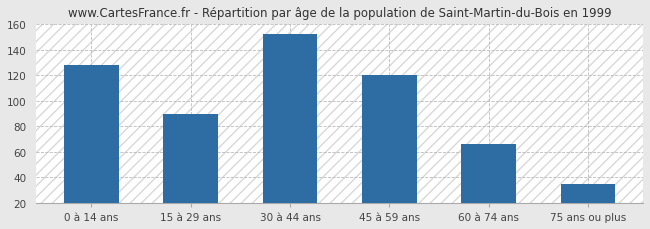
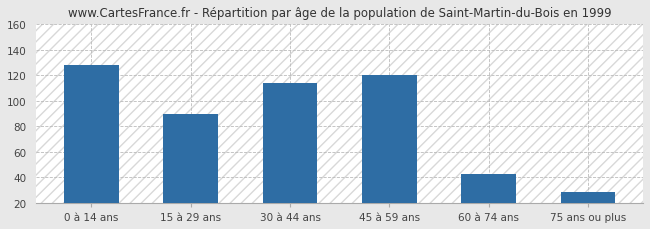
30 à 44 ans: 152 -> 114
60 à 74 ans: 66 -> 43
75 ans ou plus: 35 -> 29
